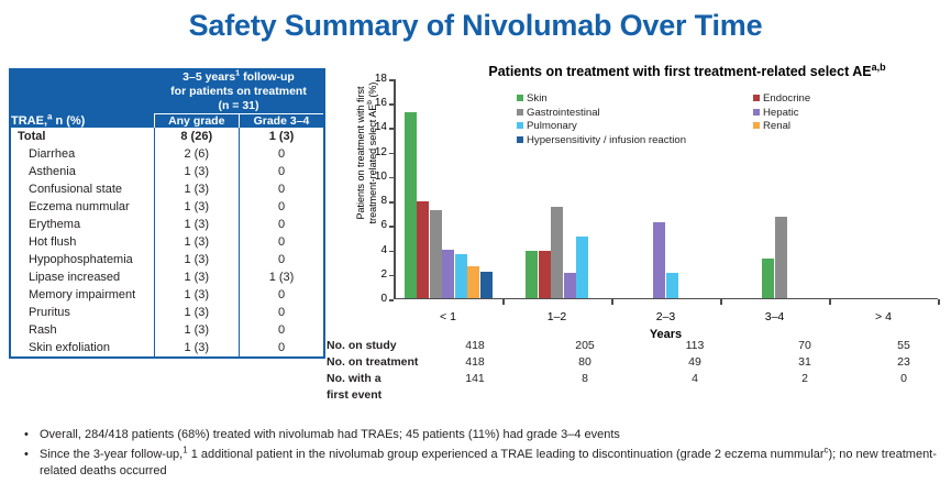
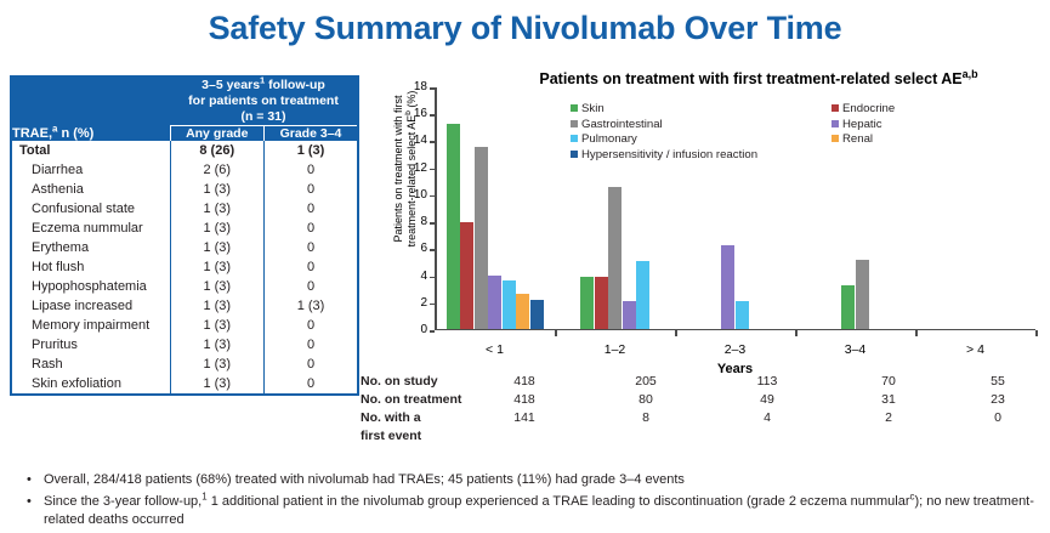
Gastrointestinal/< 1: 7.2 -> 13.5
Gastrointestinal/1–2: 7.4 -> 10.5
Gastrointestinal/3–4: 6.6 -> 5.1
